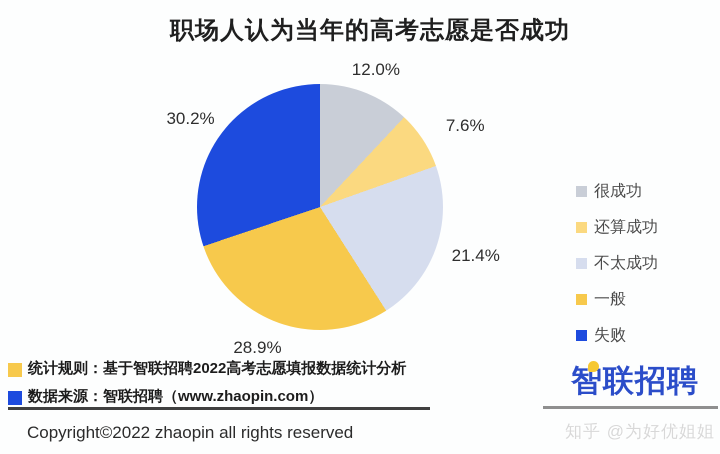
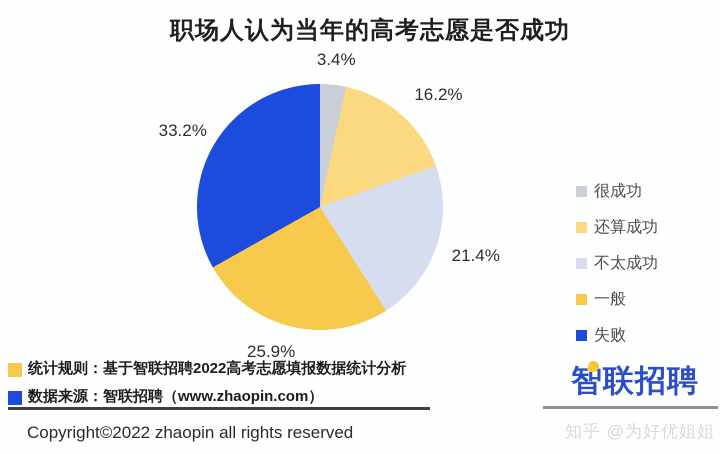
很成功: 12.0% -> 3.4%
还算成功: 7.6% -> 16.2%
一般: 28.9% -> 25.9%
失败: 30.2% -> 33.2%
